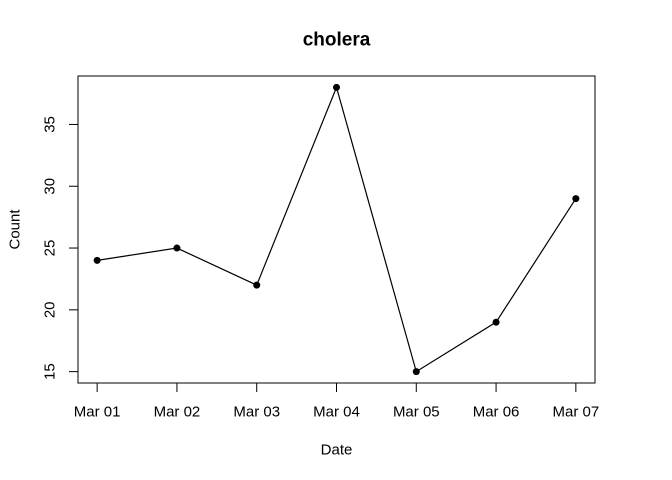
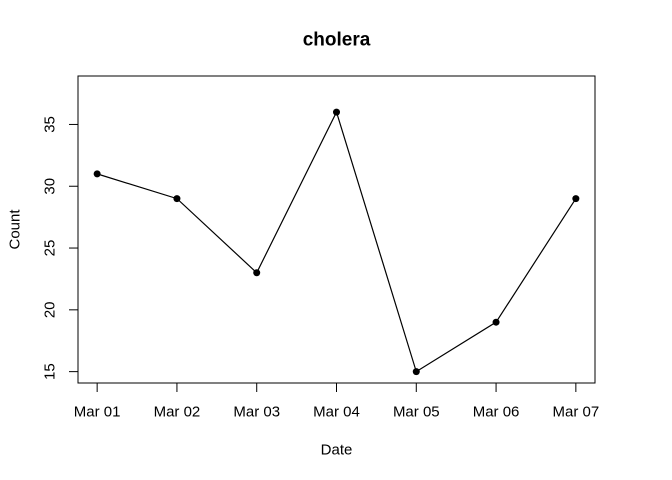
Mar 01: 24 -> 31
Mar 02: 25 -> 29
Mar 03: 22 -> 23
Mar 04: 38 -> 36
